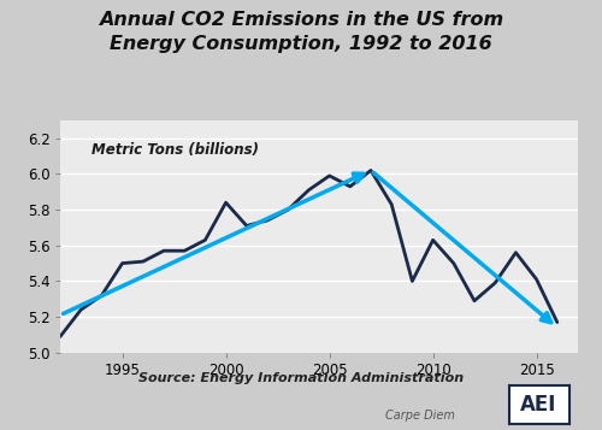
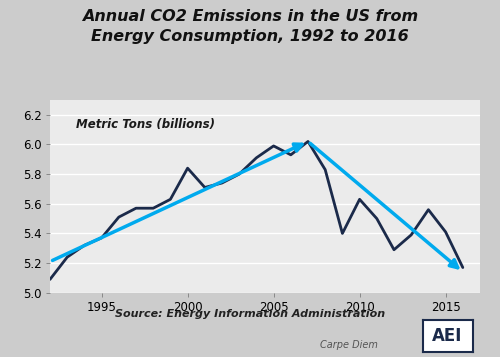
1995: 5.50 -> 5.37
